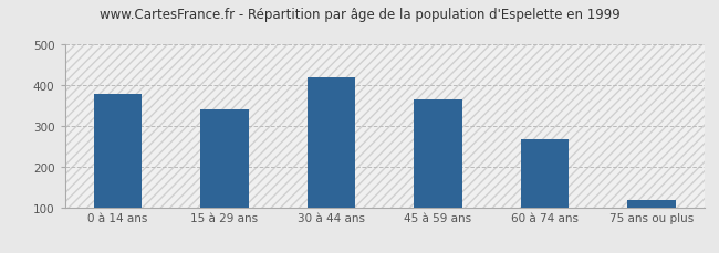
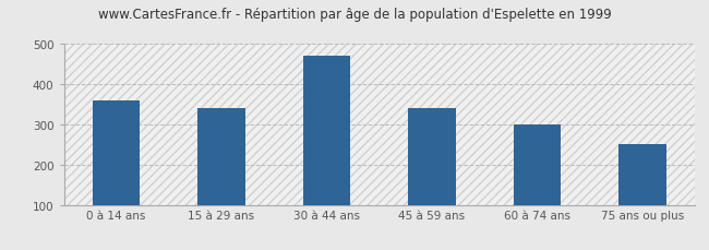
0 à 14 ans: 378 -> 360
30 à 44 ans: 420 -> 470
45 à 59 ans: 366 -> 340
60 à 74 ans: 268 -> 300
75 ans ou plus: 117 -> 250
